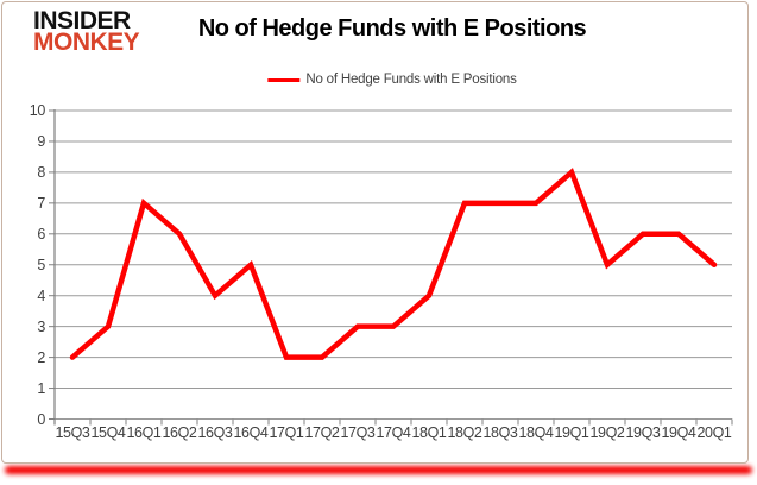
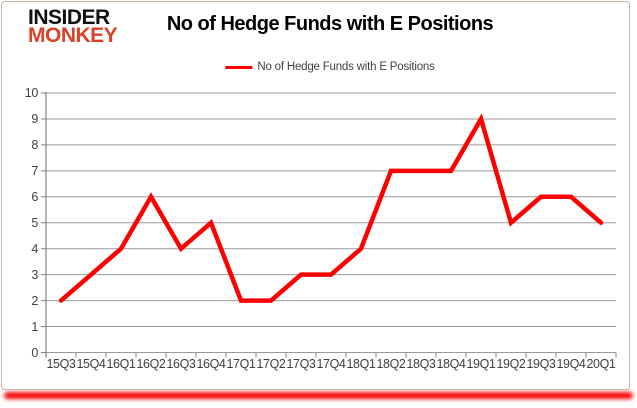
16Q1: 7 -> 4
19Q1: 8 -> 9
